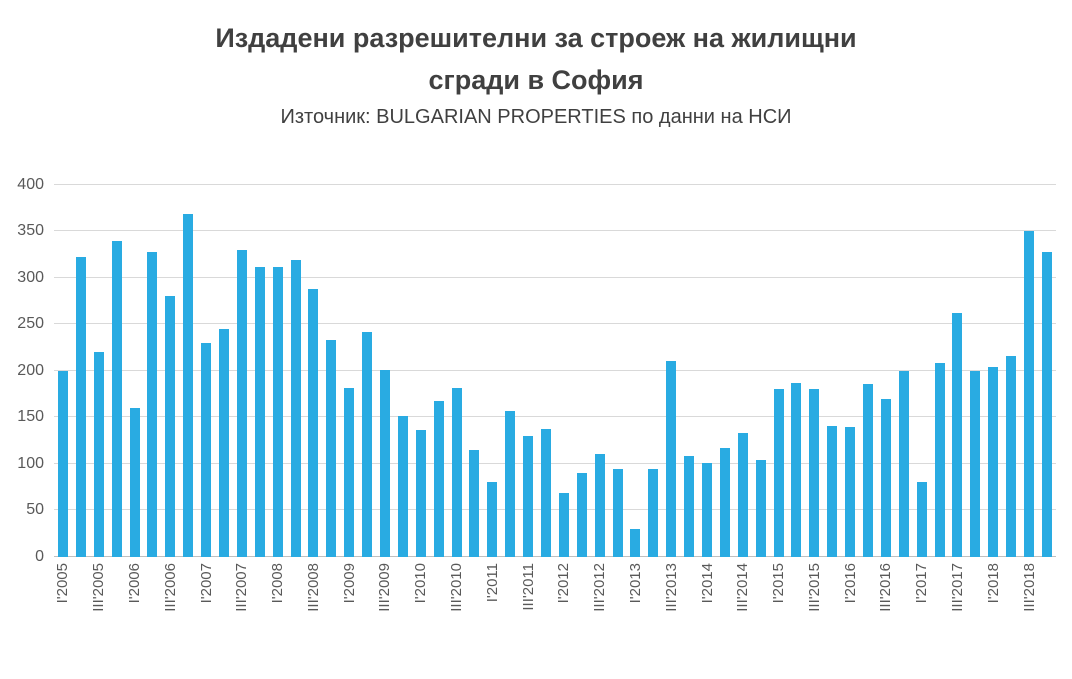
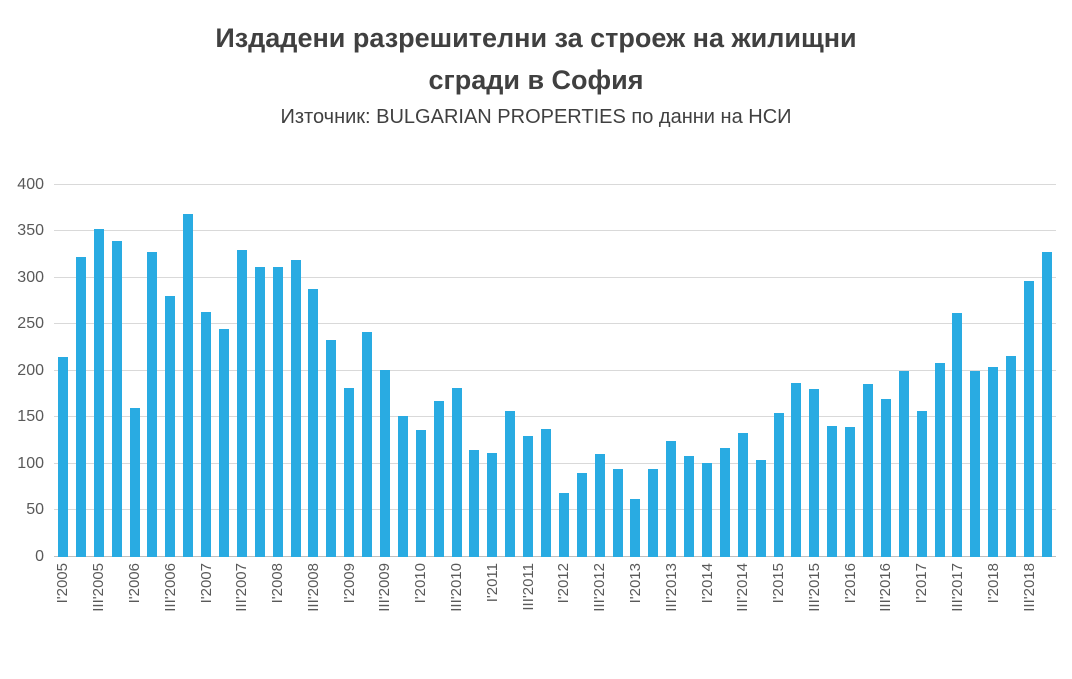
I'2005: 200 -> 220
III'2005: 220 -> 350
I'2007: 230 -> 260
I'2011: 80 -> 110
I'2013: 30 -> 60
III'2013: 210 -> 120
I'2015: 180 -> 150
I'2017: 80 -> 160
III'2018: 350 -> 300
